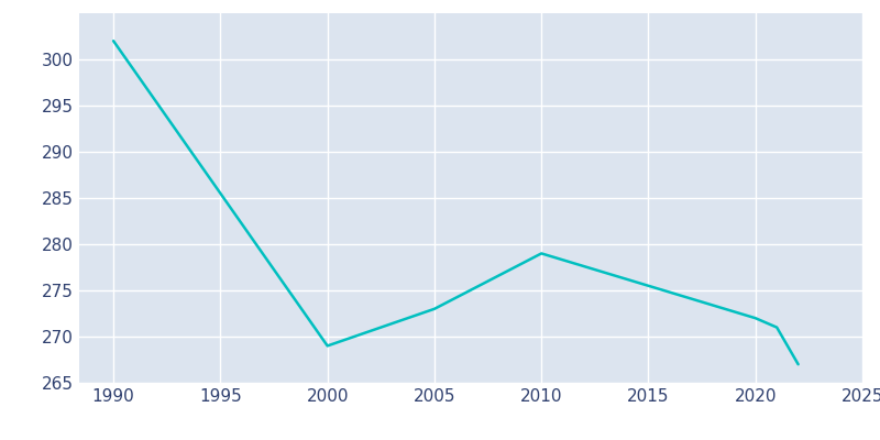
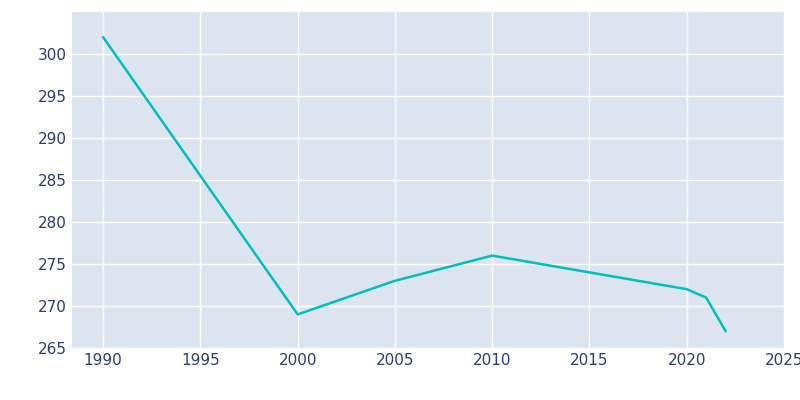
2010: 279 -> 276
